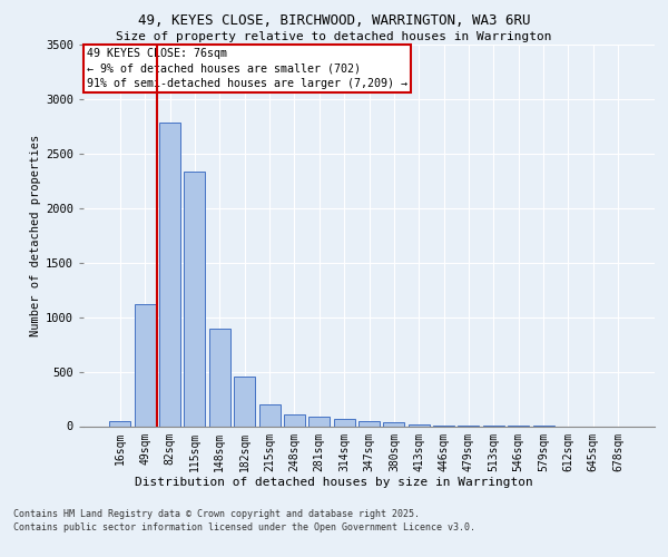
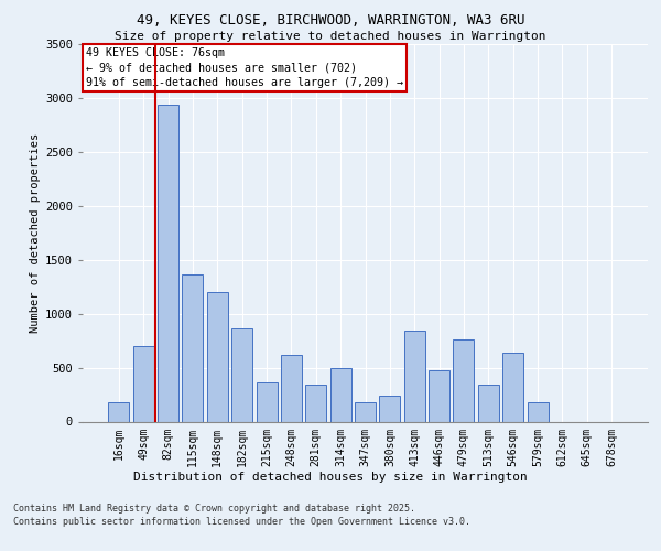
16sqm: 50 -> 180
49sqm: 1120 -> 700
82sqm: 2780 -> 2940
115sqm: 2340 -> 1360
148sqm: 890 -> 1200
182sqm: 450 -> 860
215sqm: 200 -> 360
248sqm: 110 -> 620
281sqm: 90 -> 340
314sqm: 60 -> 500
347sqm: 50 -> 180
380sqm: 40 -> 240
413sqm: 20 -> 840
446sqm: 10 -> 480
479sqm: 0 -> 760
513sqm: 0 -> 340
546sqm: 0 -> 640
579sqm: 0 -> 180
